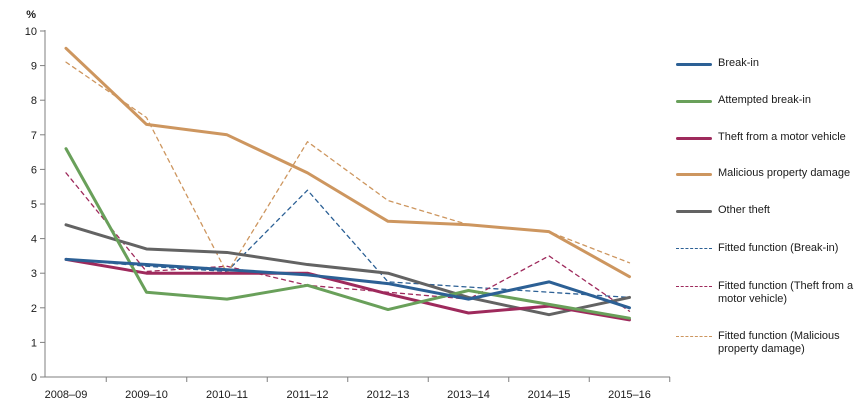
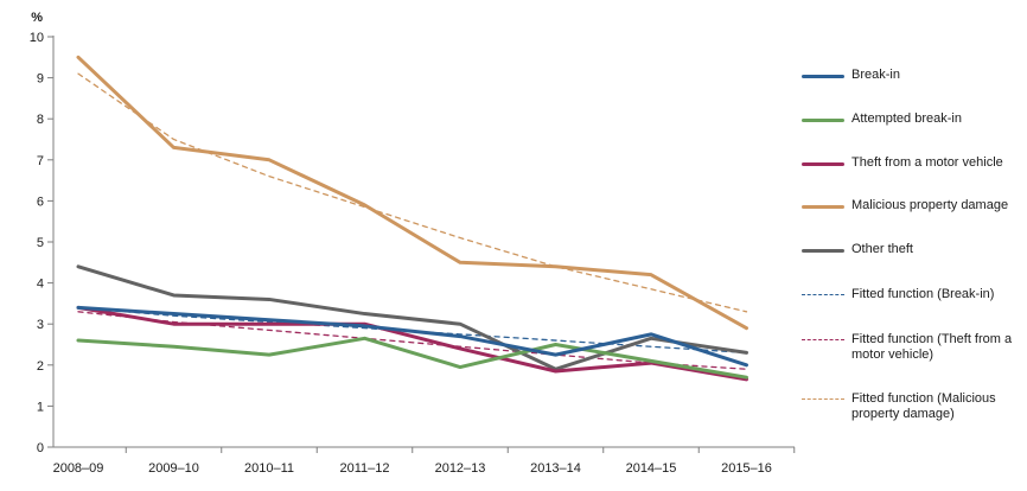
Attempted break-in/2008–09: 6.6 -> 2.6
Fitted function (Theft from a motor vehicle)/2008–09: 5.9 -> 3.3
Fitted function (Theft from a motor vehicle)/2010–11: 3.2 -> 2.9
Fitted function (Malicious property damage)/2010–11: 3.0 -> 6.6
Fitted function (Break-in)/2011–12: 5.4 -> 2.9
Fitted function (Malicious property damage)/2011–12: 6.8 -> 5.8
Other theft/2013–14: 2.3 -> 1.9
Other theft/2014–15: 1.8 -> 2.6
Fitted function (Theft from a motor vehicle)/2014–15: 3.5 -> 2.0
Fitted function (Malicious property damage)/2014–15: 4.2 -> 3.9
